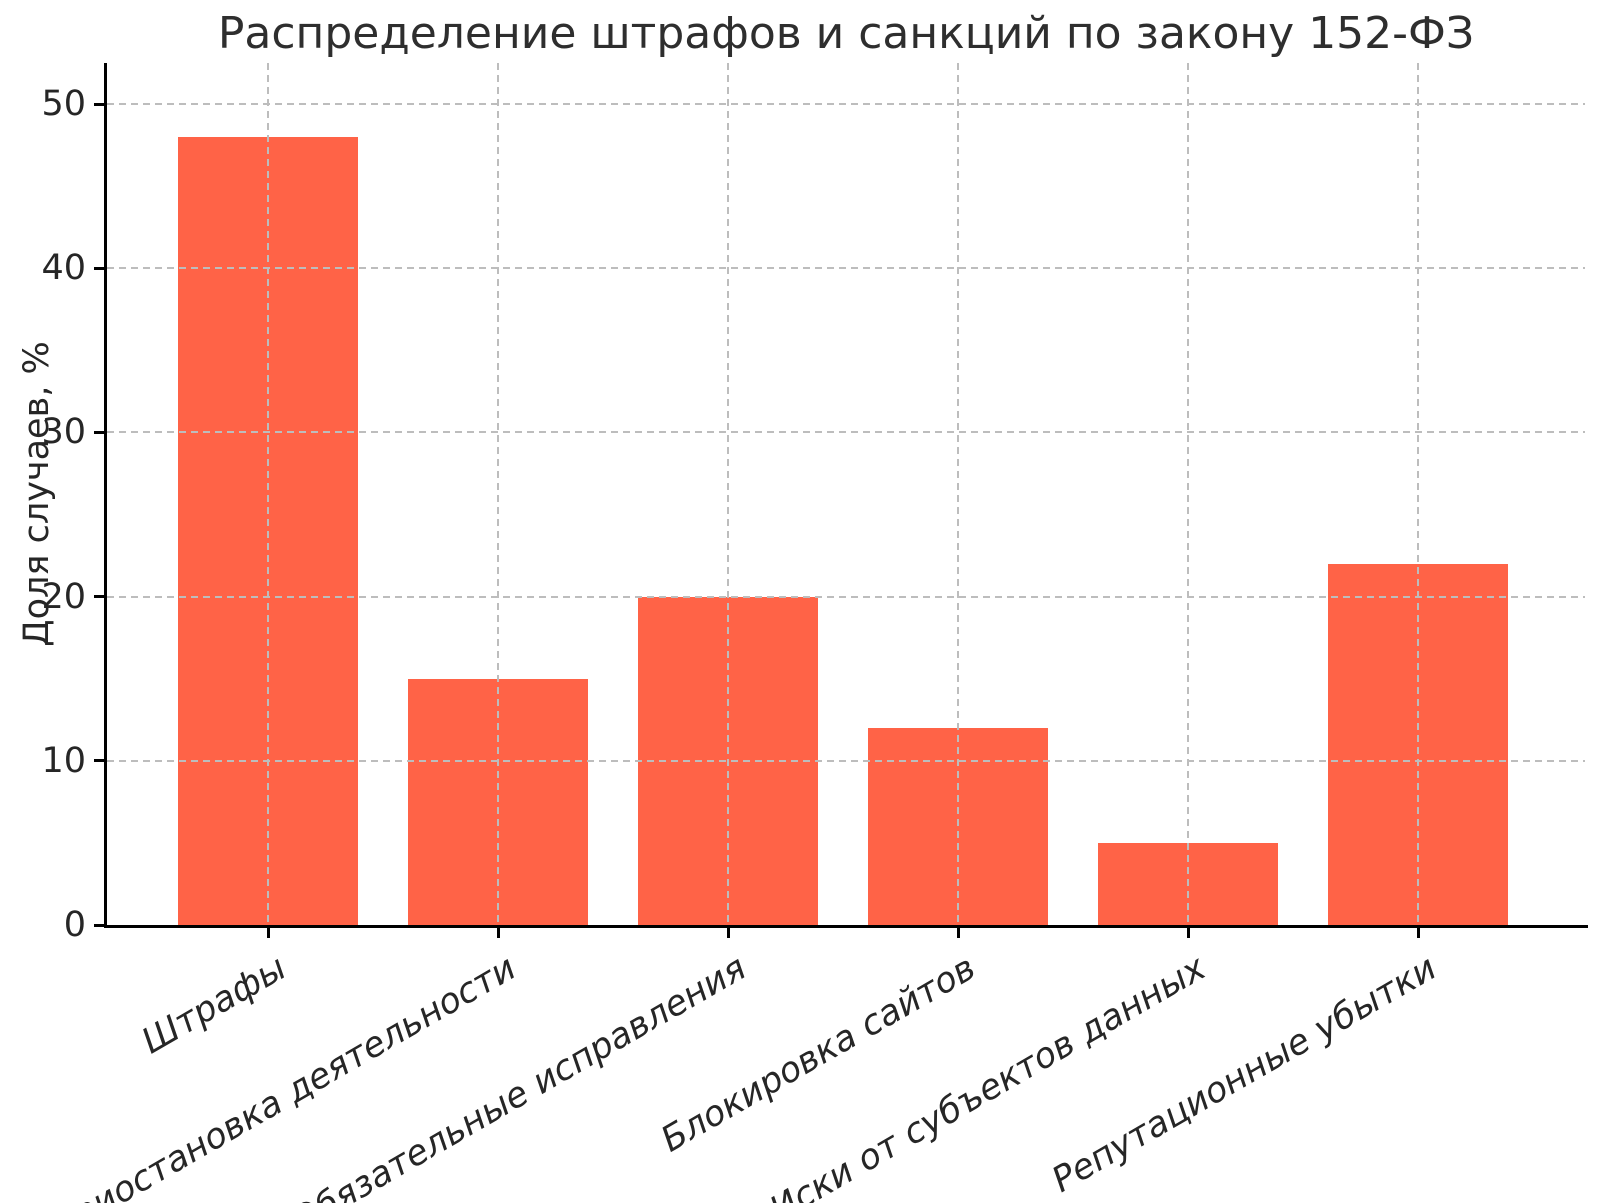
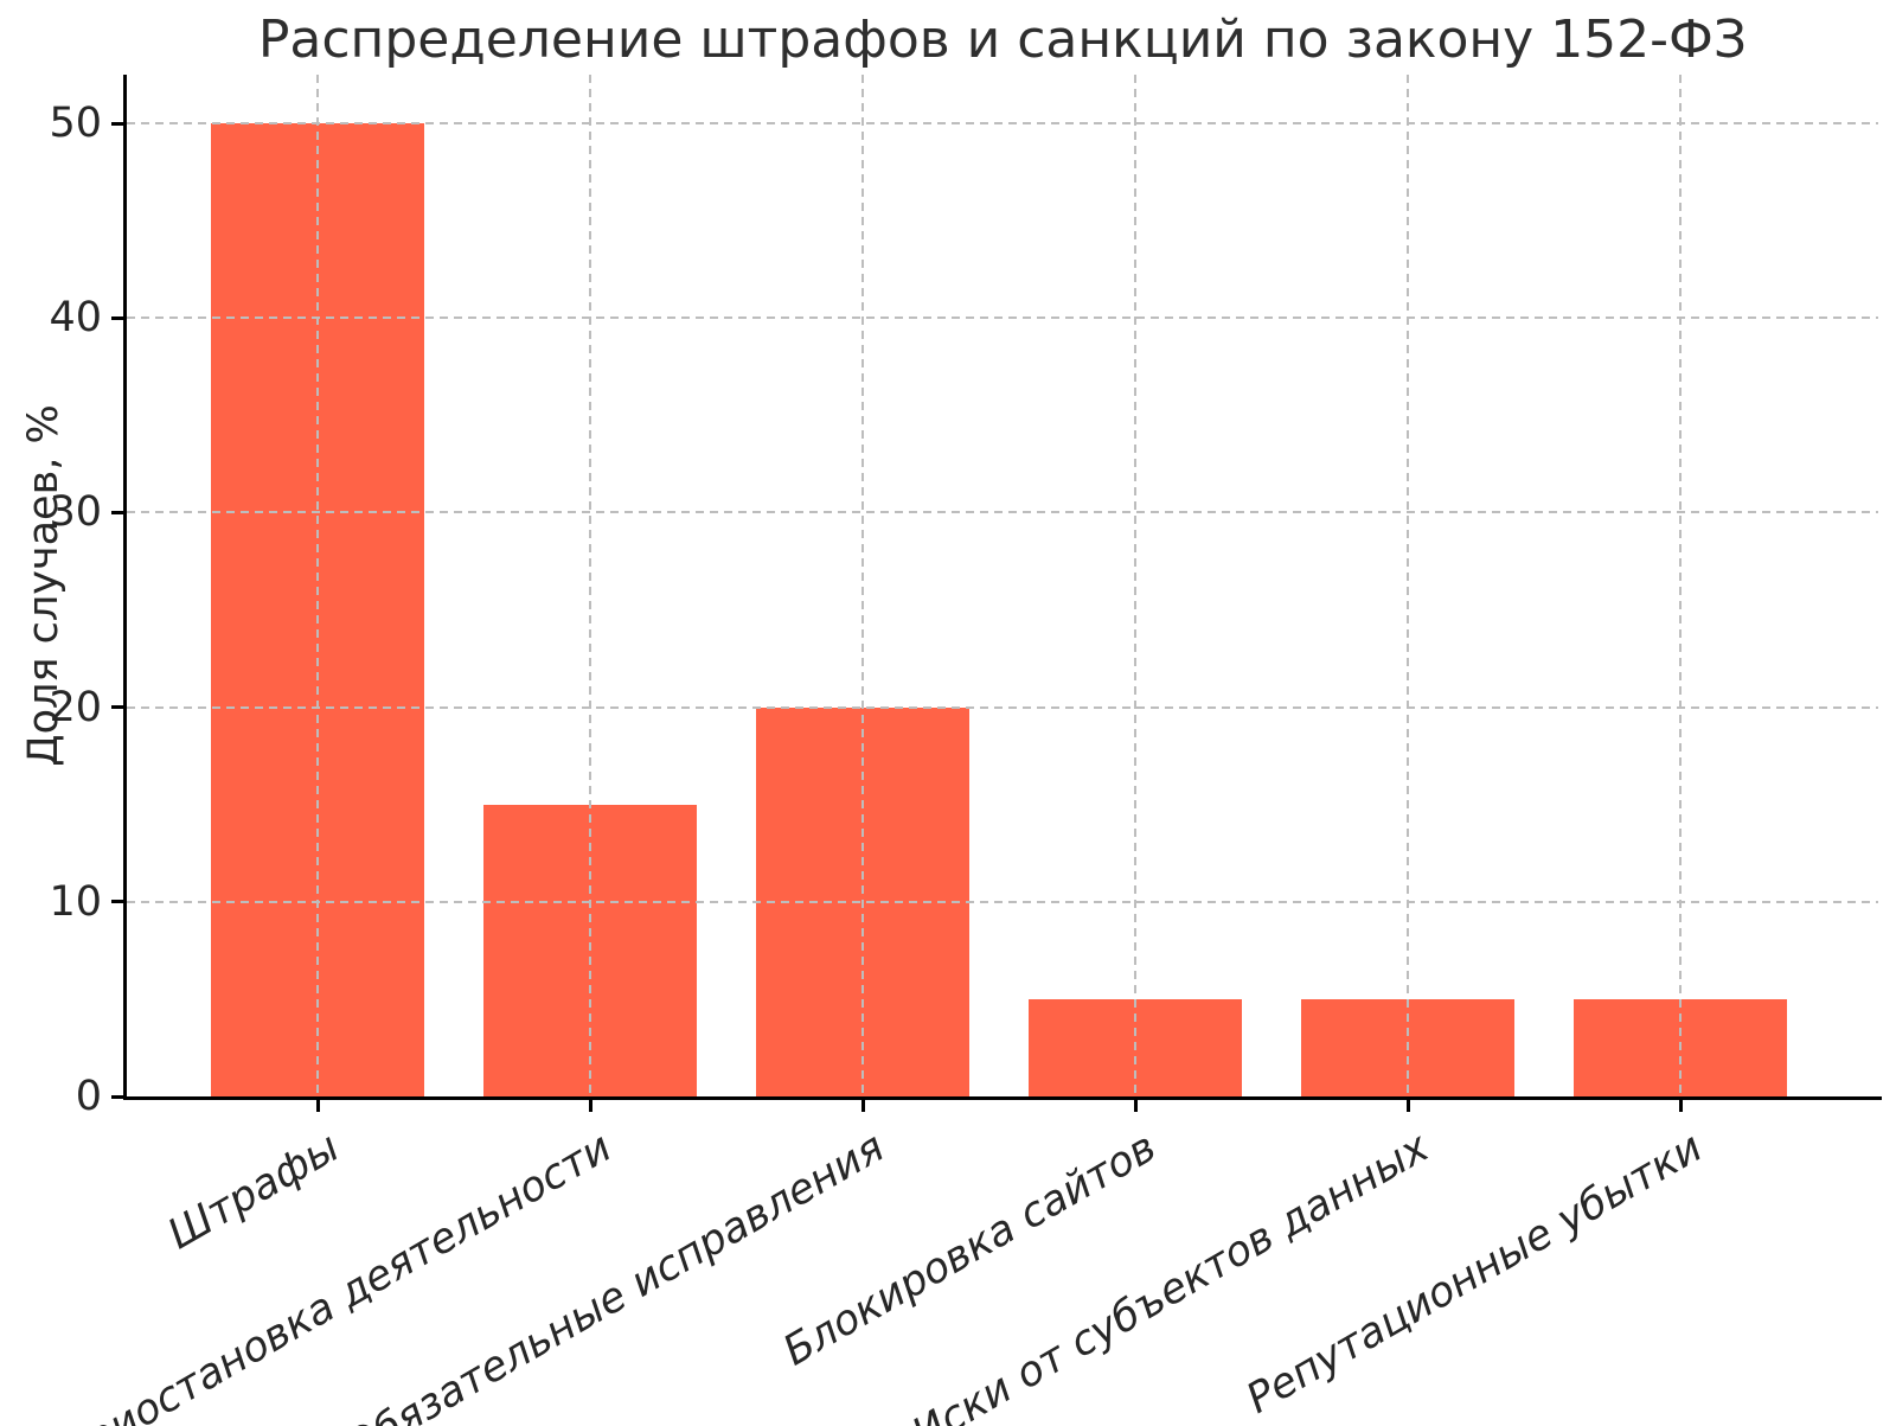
Штрафы: 48 -> 50
Блокировка сайтов: 12 -> 5
Репутационные убытки: 22 -> 5
